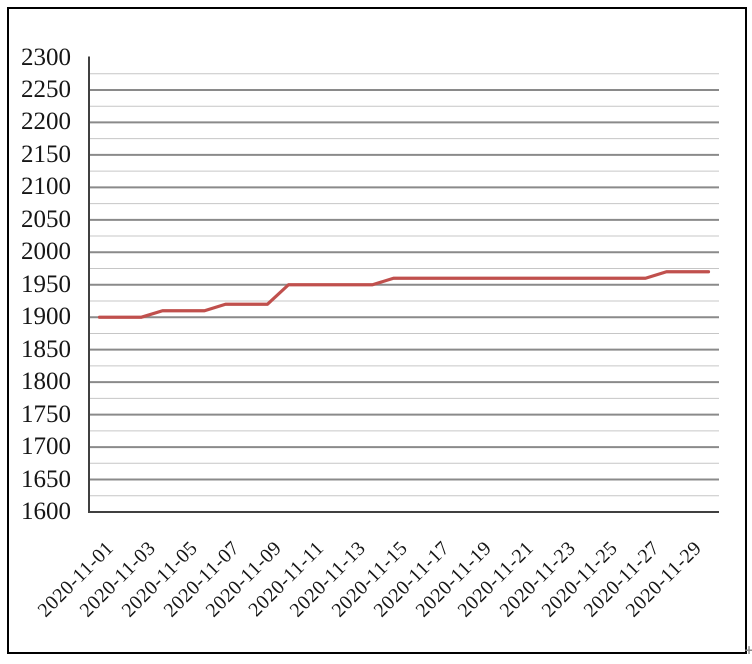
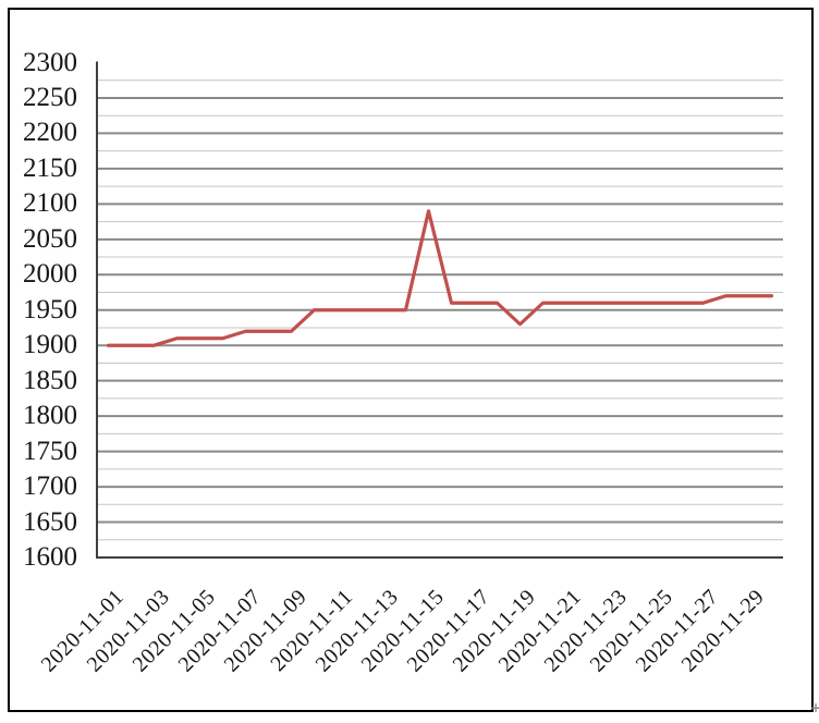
2020-11-15: 1960 -> 2090
2020-11-19: 1960 -> 1930
